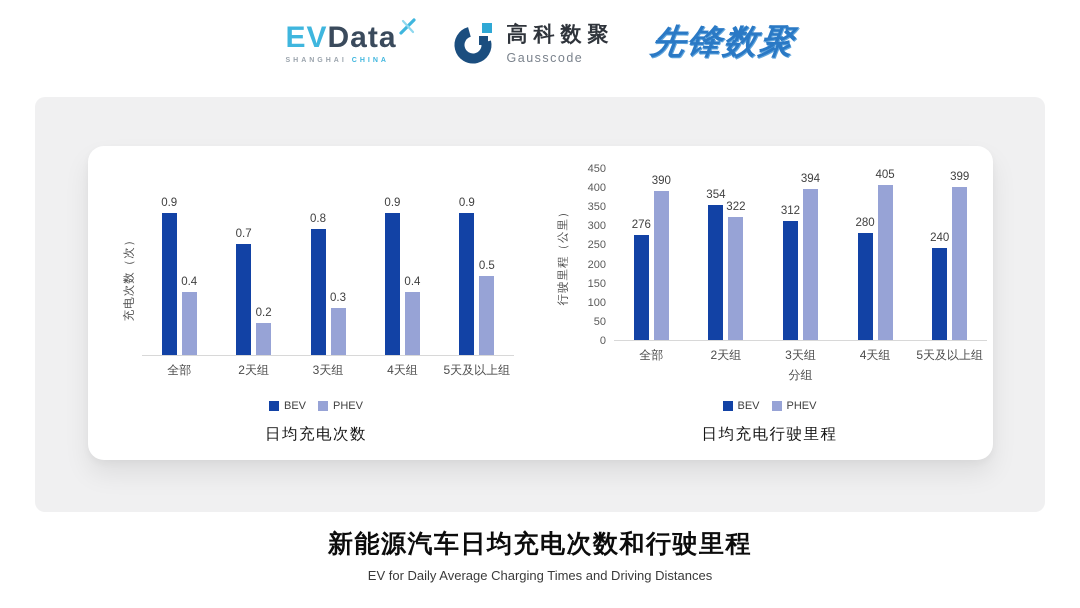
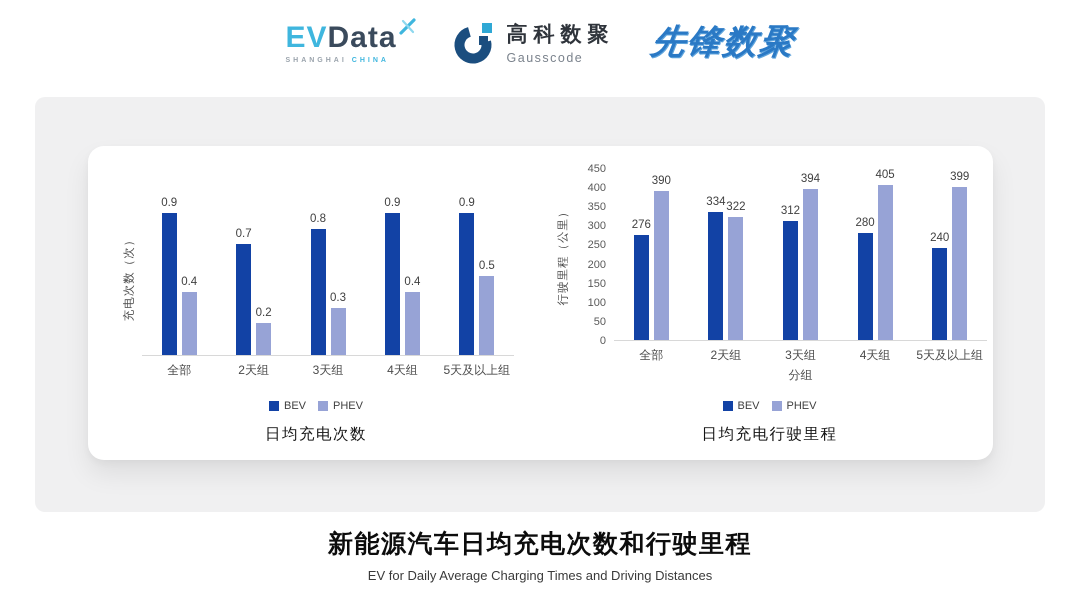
日均充电行驶里程/BEV/2天组: 354 -> 334
